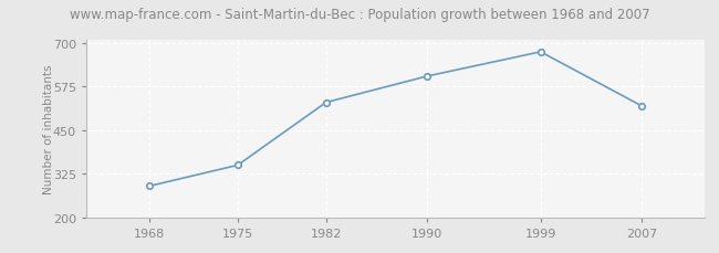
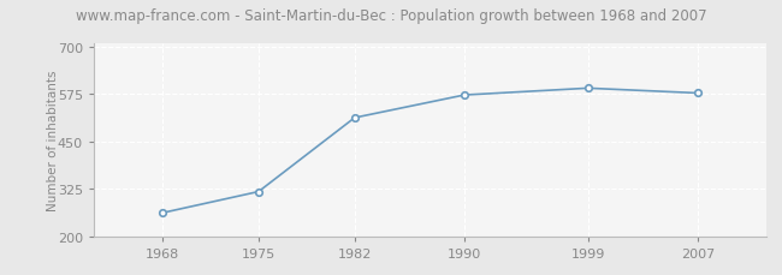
1968: 290 -> 262
1975: 350 -> 318
1982: 530 -> 513
1990: 605 -> 573
1999: 675 -> 591
2007: 520 -> 578
